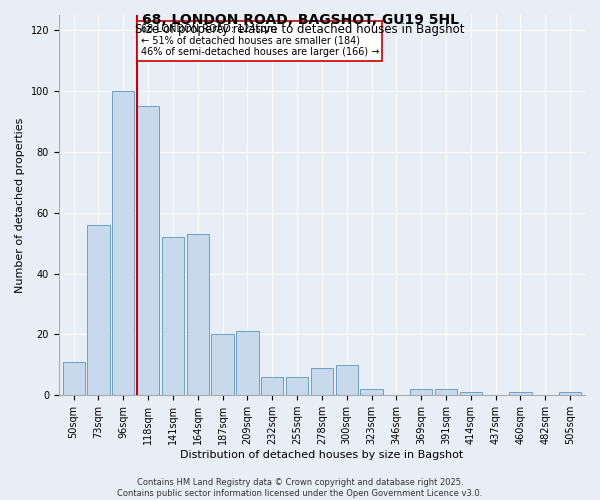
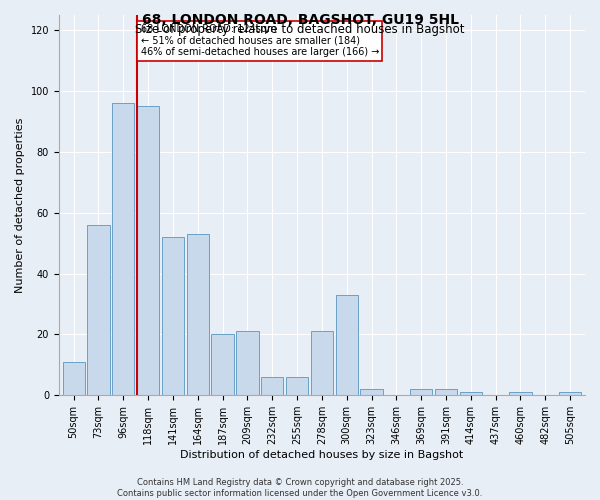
96sqm: 100 -> 96
278sqm: 9 -> 21
300sqm: 10 -> 33
